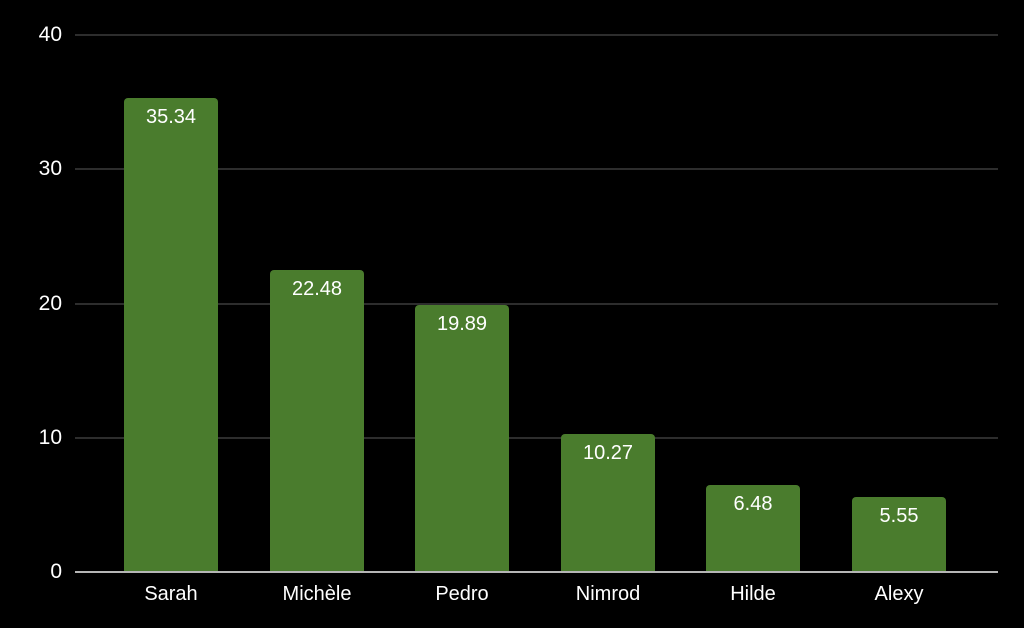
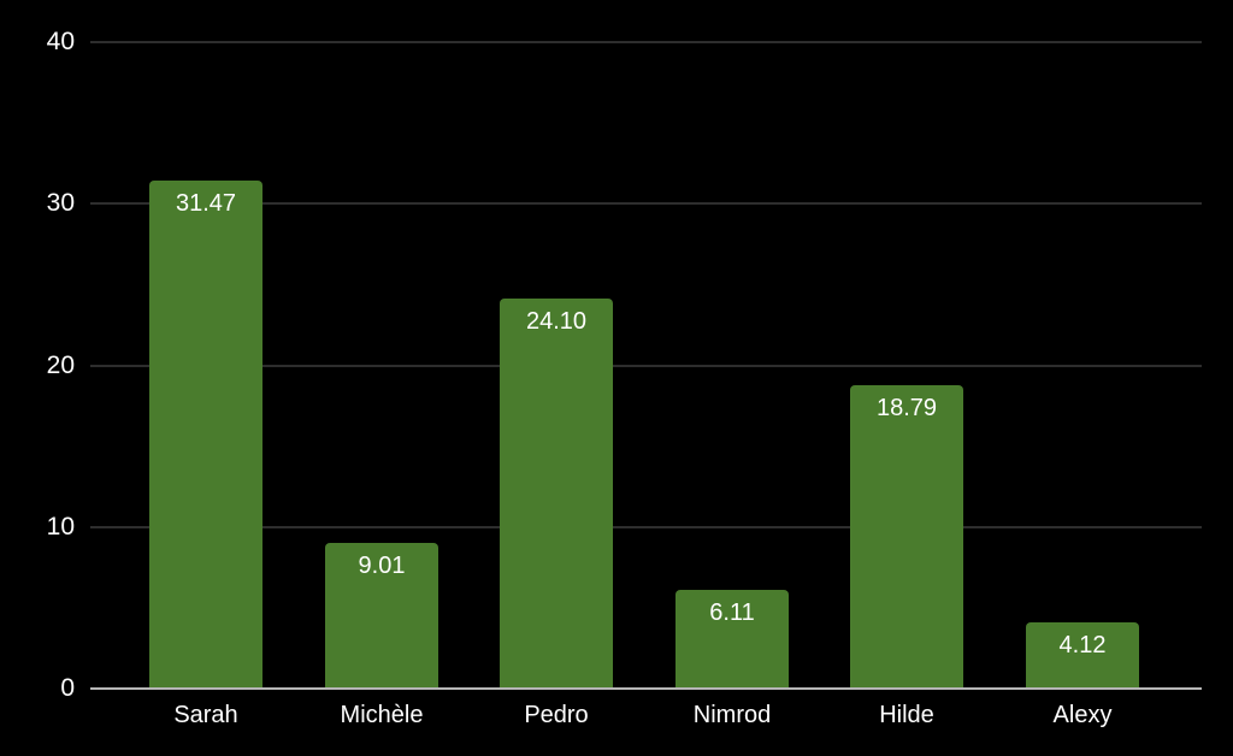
Sarah: 35.34 -> 31.47
Michèle: 22.48 -> 9.01
Pedro: 19.89 -> 24.10
Nimrod: 10.27 -> 6.11
Hilde: 6.48 -> 18.79
Alexy: 5.55 -> 4.12
